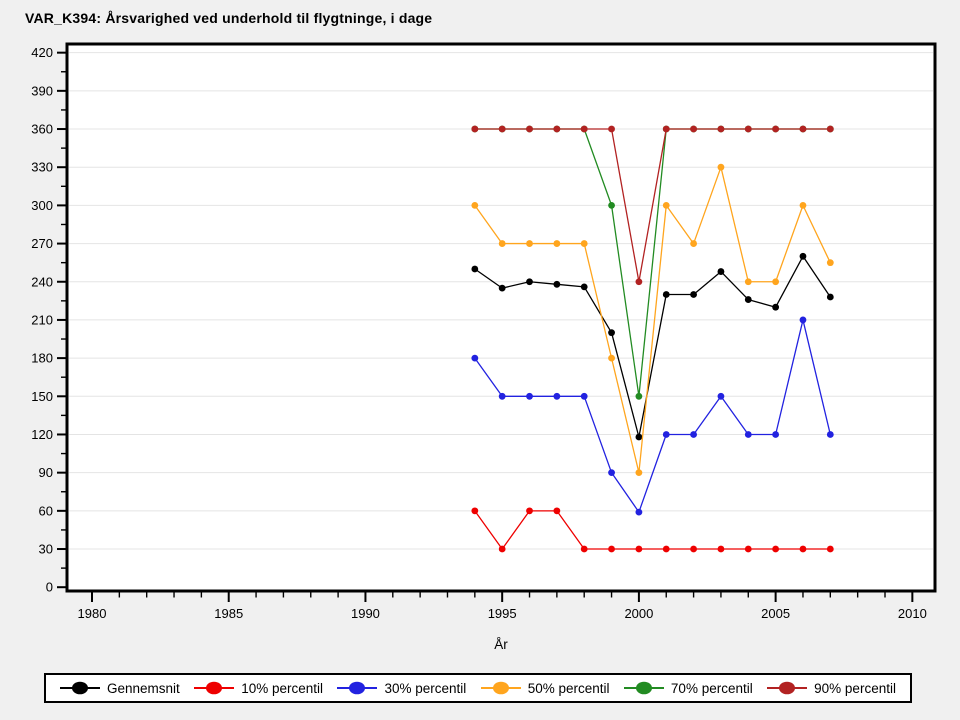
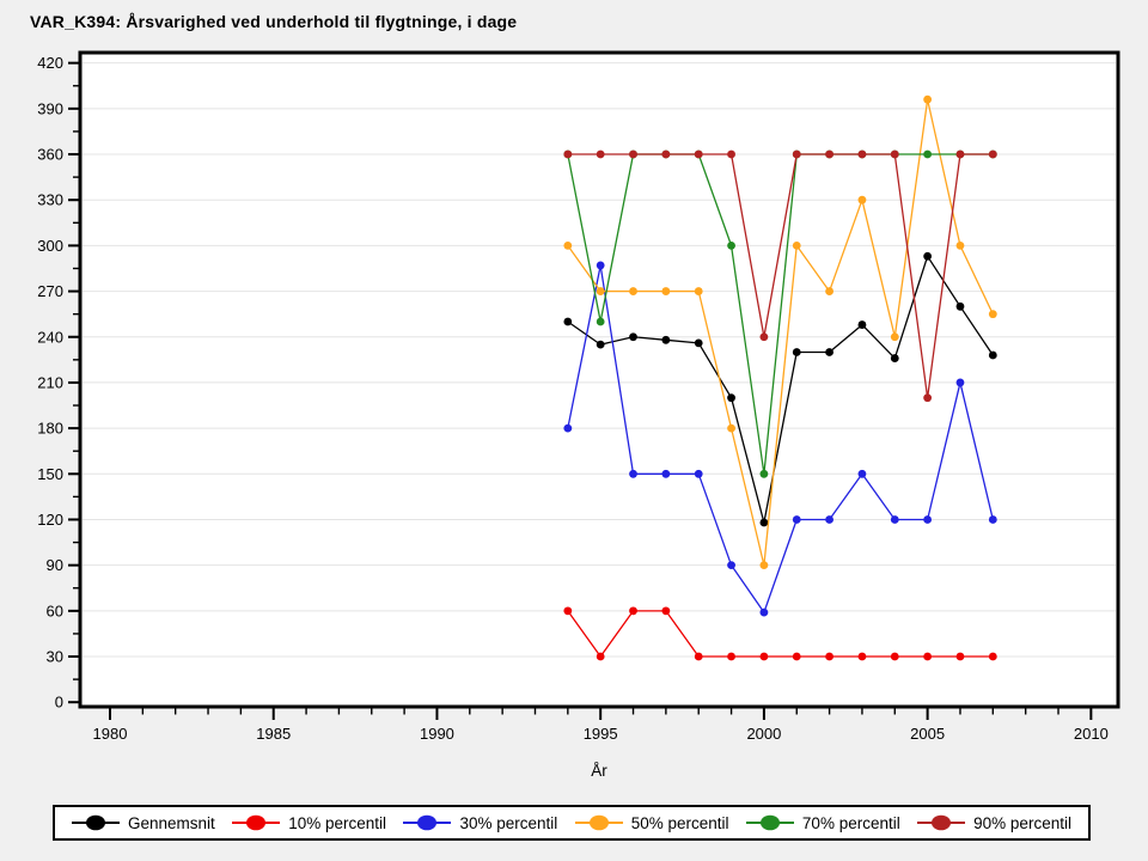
30% percentil/1995: 150 -> 287
70% percentil/1995: 360 -> 250
Gennemsnit/2005: 220 -> 293
50% percentil/2005: 240 -> 396
90% percentil/2005: 360 -> 200
